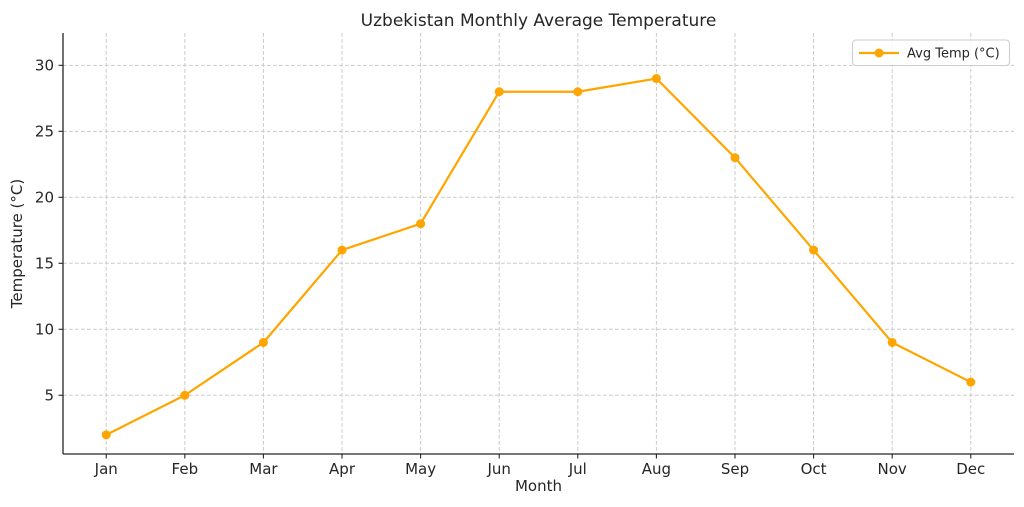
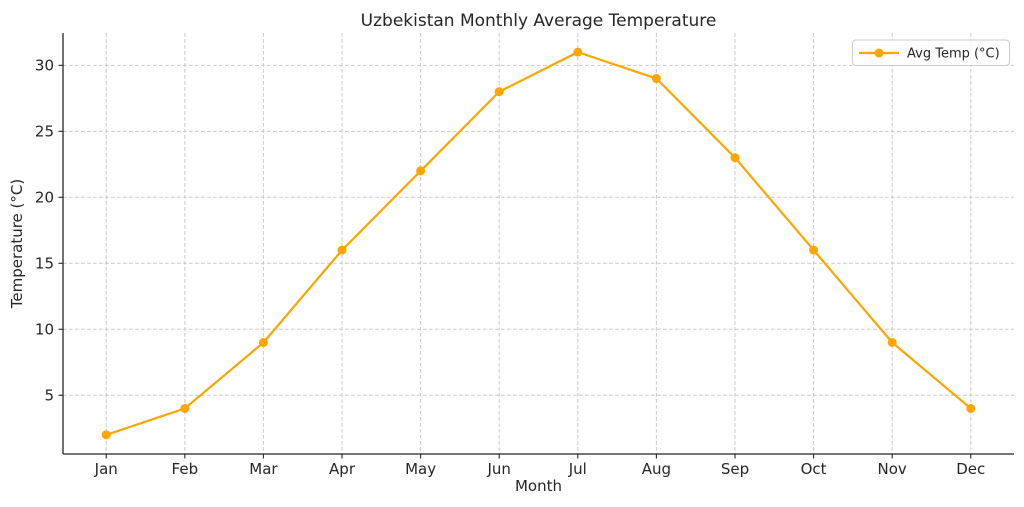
Feb: 5 -> 4
May: 18 -> 22
Jul: 28 -> 31
Dec: 6 -> 4
